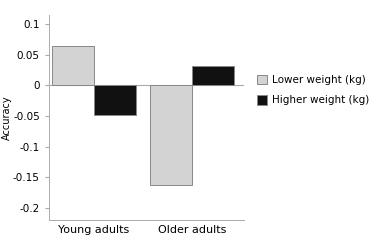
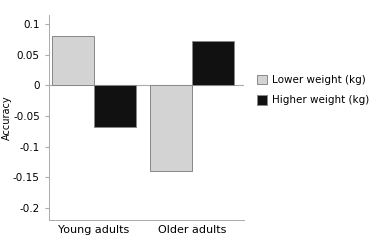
Lower weight (kg)/Young adults: 0.065 -> 0.080
Higher weight (kg)/Young adults: -0.048 -> -0.068
Lower weight (kg)/Older adults: -0.163 -> -0.140
Higher weight (kg)/Older adults: 0.031 -> 0.072
